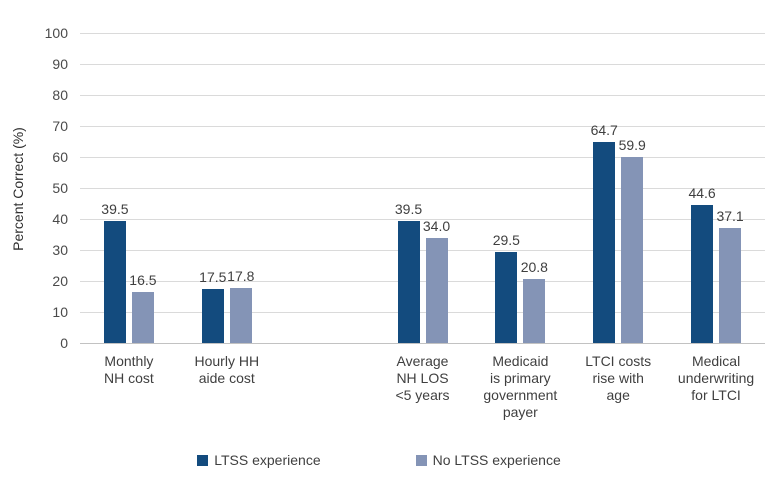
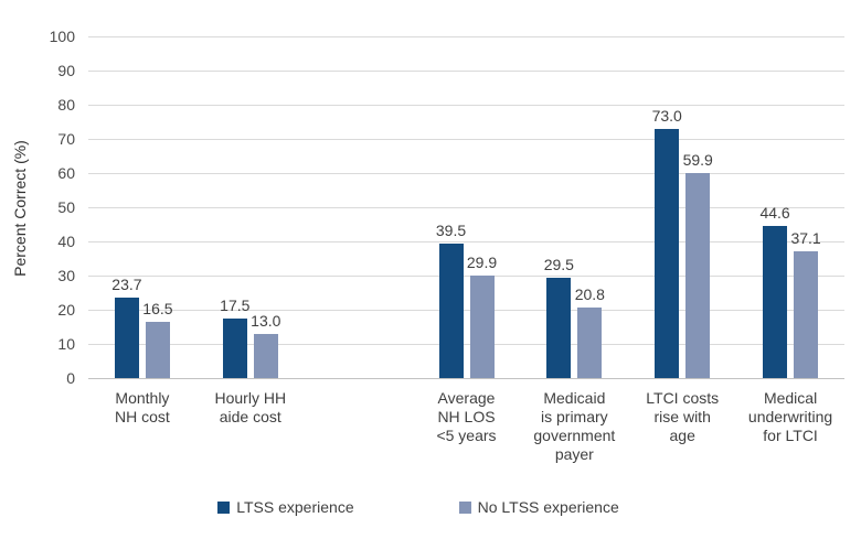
LTSS experience/Monthly NH cost: 39.5 -> 23.7
No LTSS experience/Hourly HH aide cost: 17.8 -> 13.0
No LTSS experience/Average NH LOS <5 years: 34.0 -> 29.9
LTSS experience/LTCI costs rise with age: 64.7 -> 73.0
